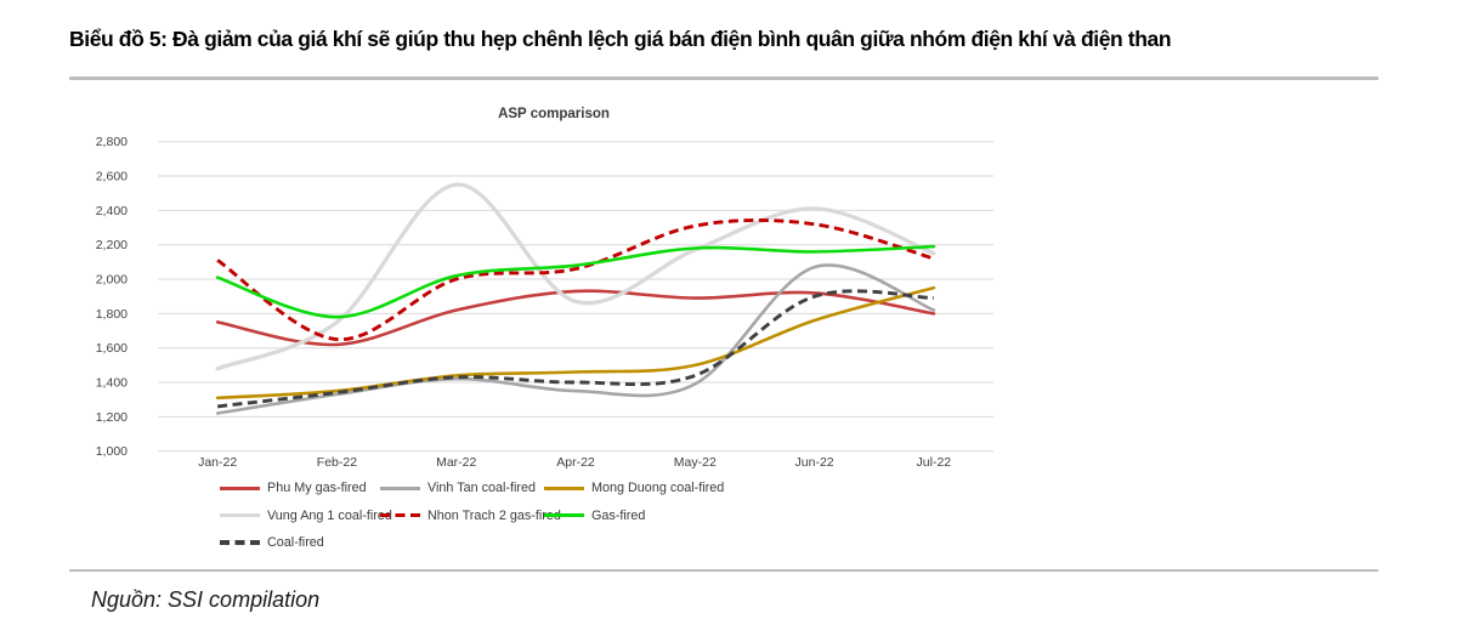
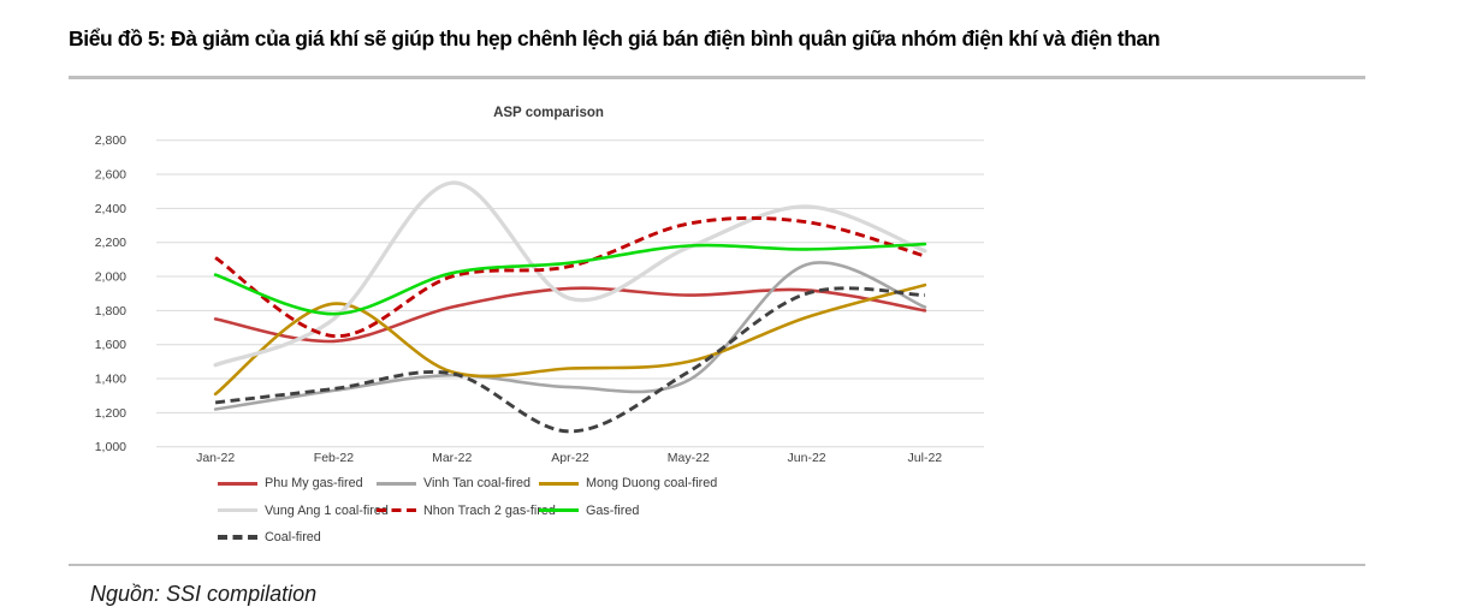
Mong Duong coal-fired/Feb-22: 1350 -> 1840
Coal-fired/Apr-22: 1400 -> 1090
